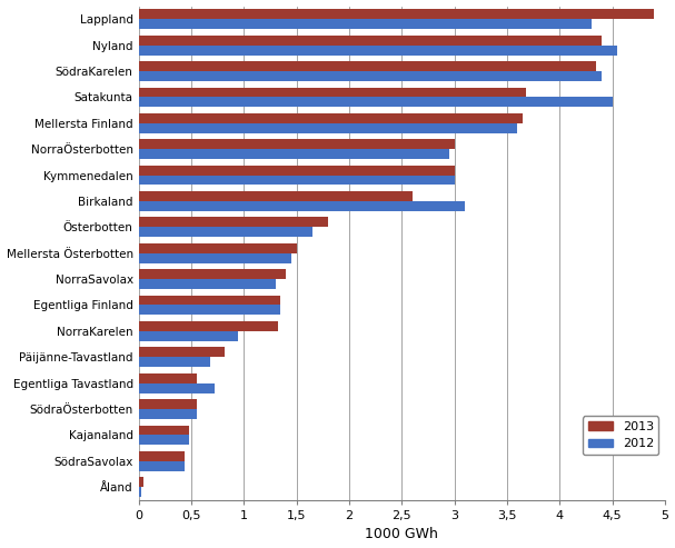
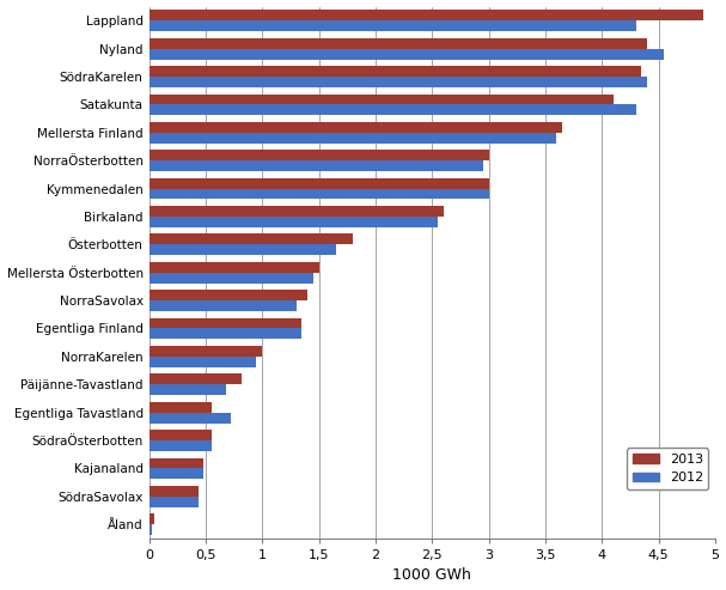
2013/Satakunta: 3,68 -> 4,10
2012/Satakunta: 4,50 -> 4,30
2012/Birkaland: 3,10 -> 2,55
2013/NorraKarelen: 1,32 -> 1,00
